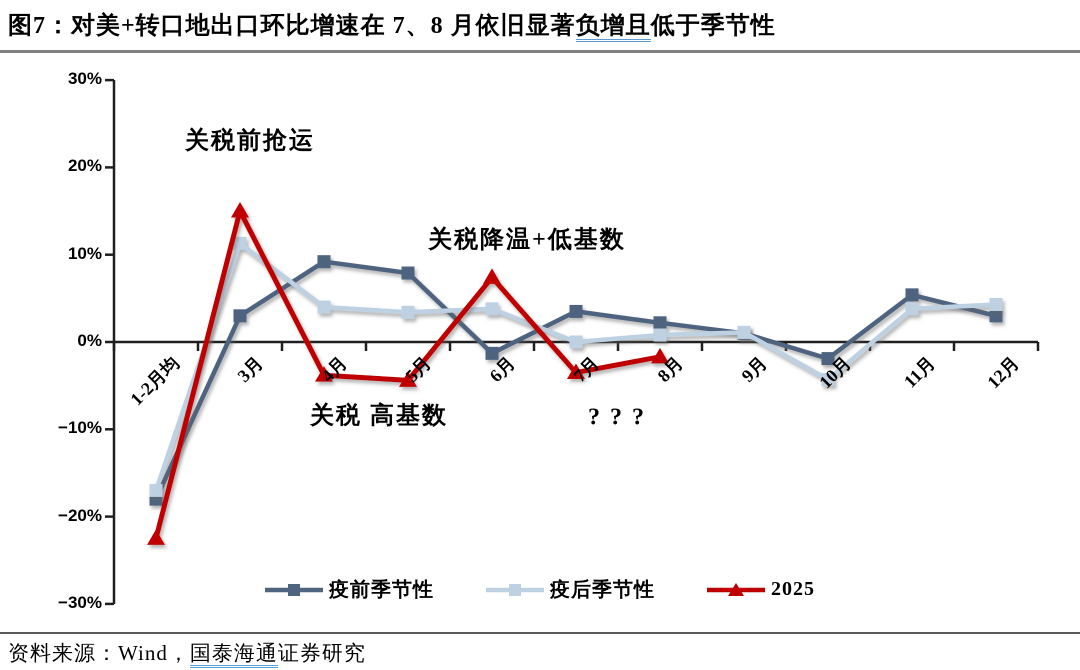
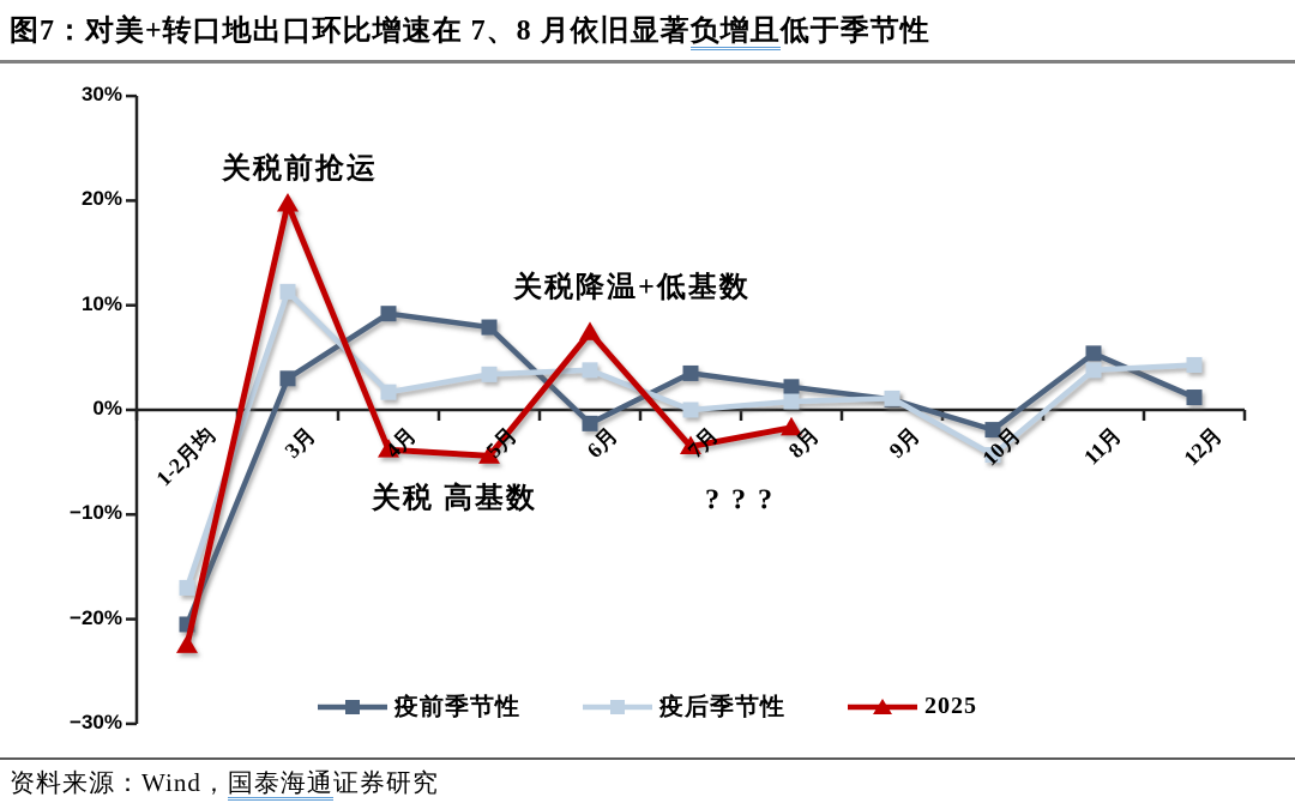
疫前季节性/1-2月均: -18% -> -20%
2025/3月: 15% -> 20%
疫后季节性/4月: 4% -> 2%
疫前季节性/12月: 3% -> 1%
